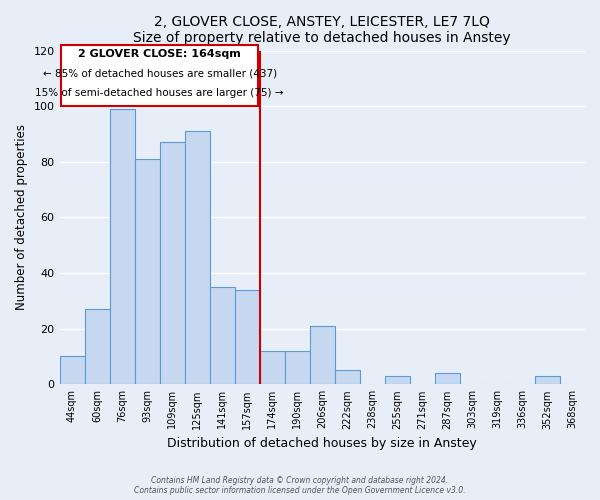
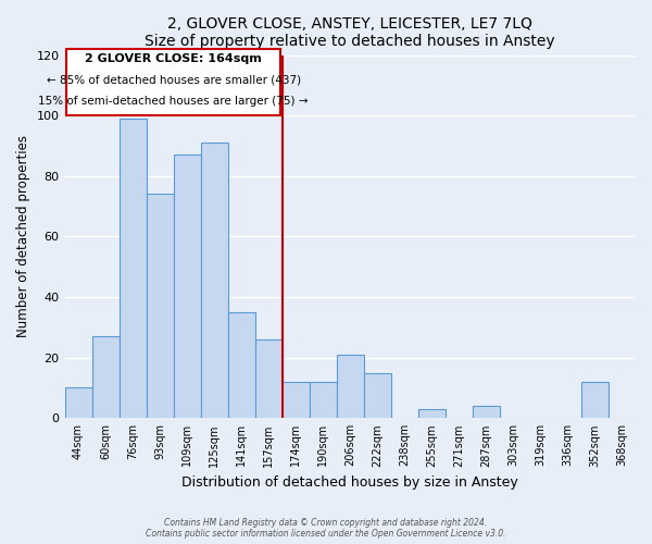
93sqm: 81 -> 74
157sqm: 34 -> 26
222sqm: 5 -> 15
352sqm: 3 -> 12
